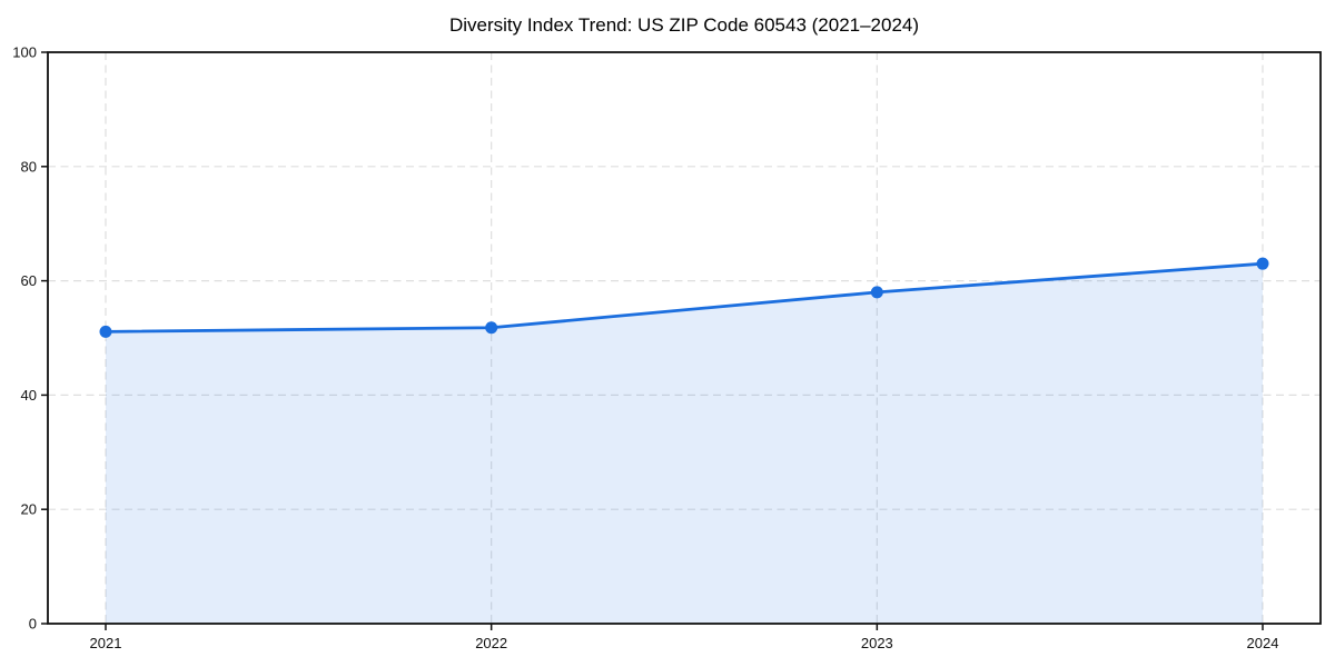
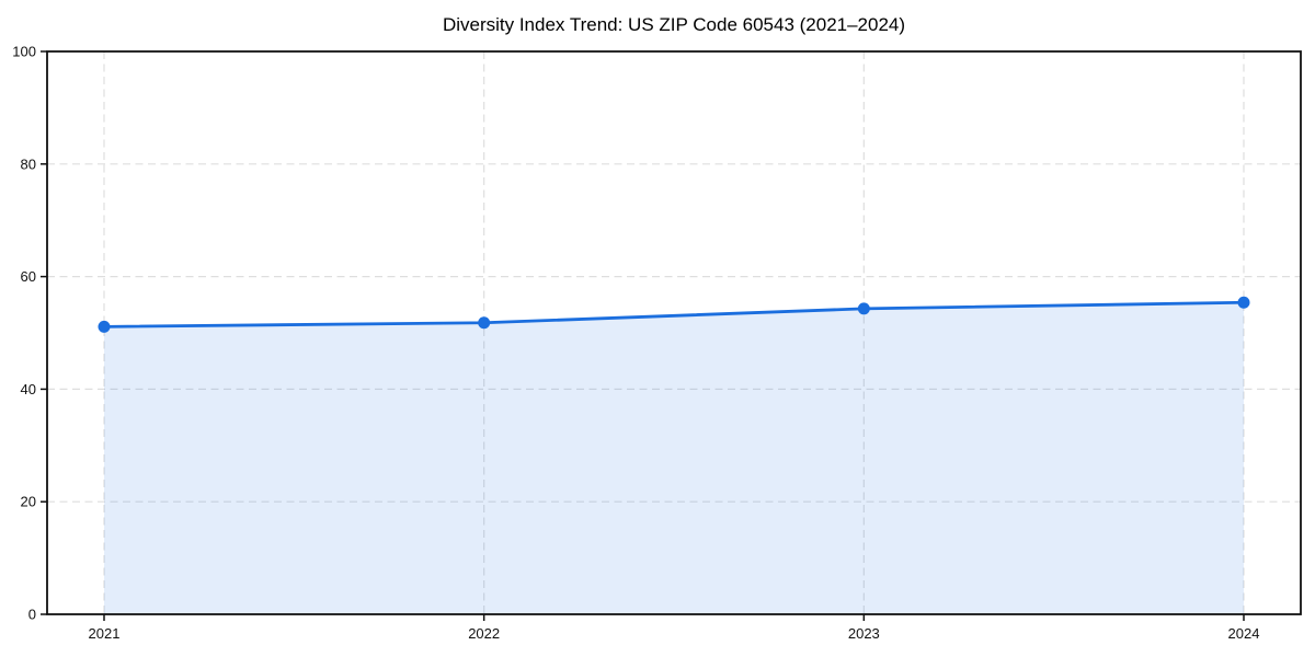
2023: 58 -> 54
2024: 63 -> 55
